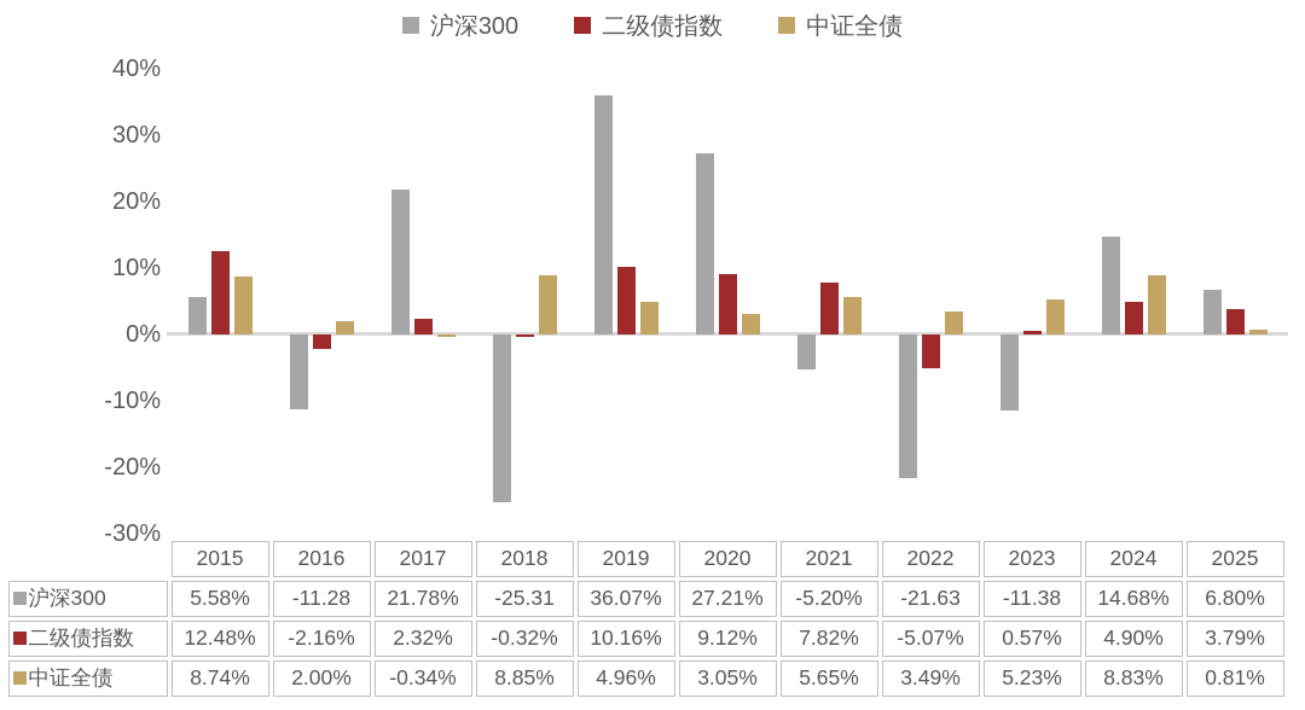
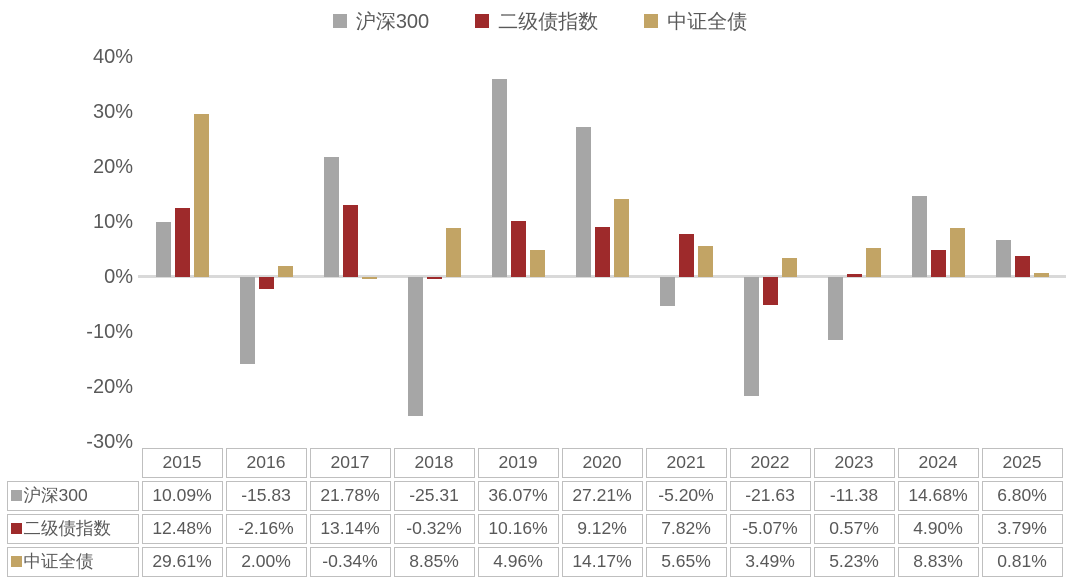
沪深300/2015: 5.58% -> 10.09%
中证全债/2015: 8.74% -> 29.61%
沪深300/2016: -11.28 -> -15.83
二级债指数/2017: 2.32% -> 13.14%
中证全债/2020: 3.05% -> 14.17%
